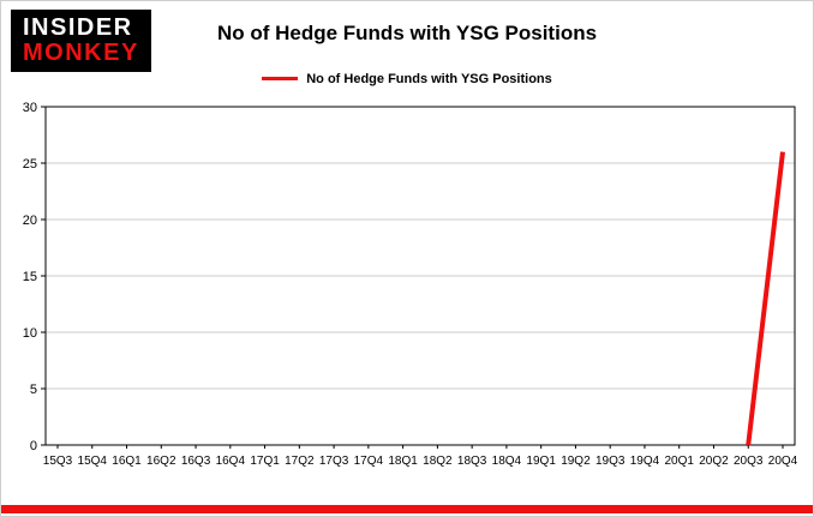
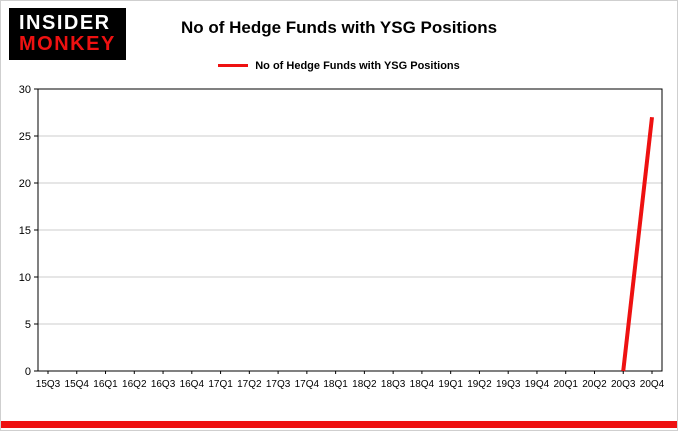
20Q4: 26 -> 27
